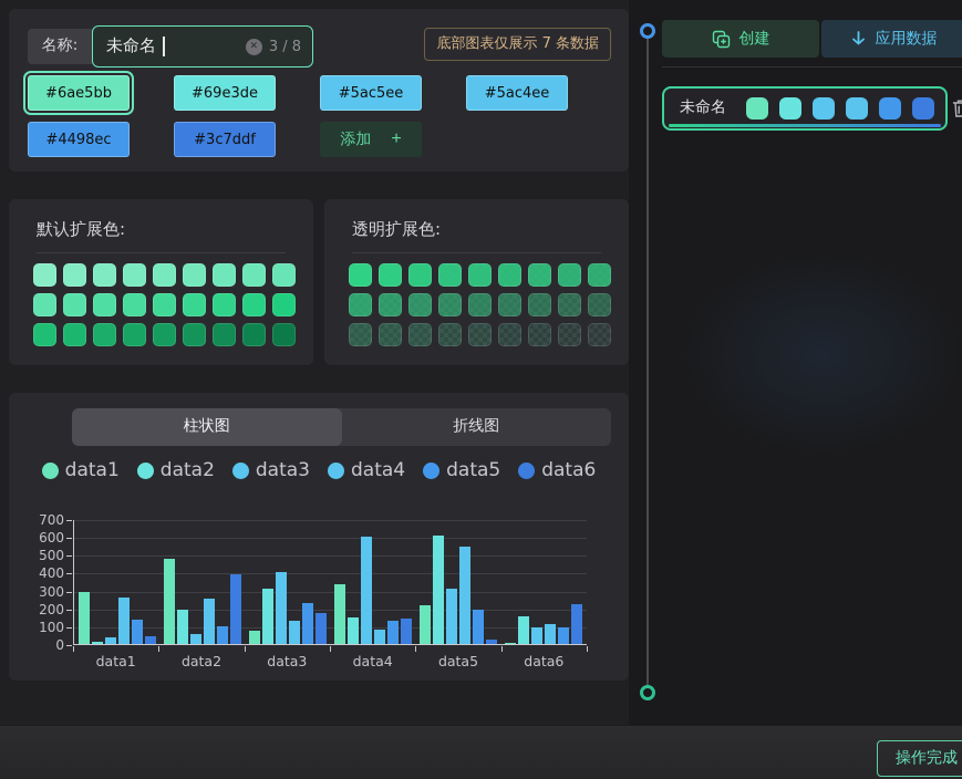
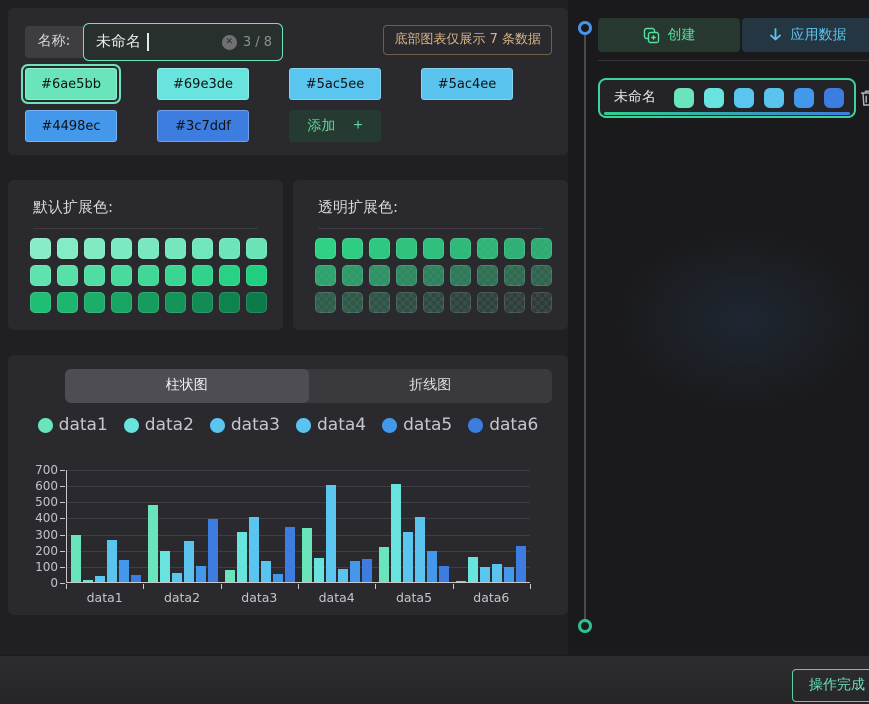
data5/data3: 230 -> 50
data6/data3: 180 -> 340
data4/data5: 540 -> 400
data6/data5: 20 -> 100
